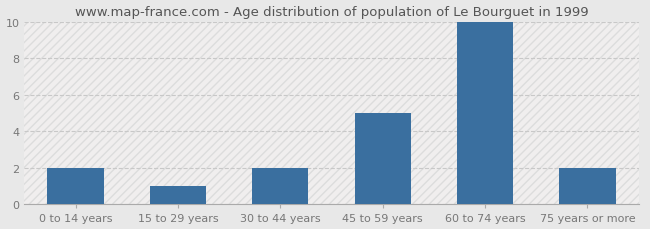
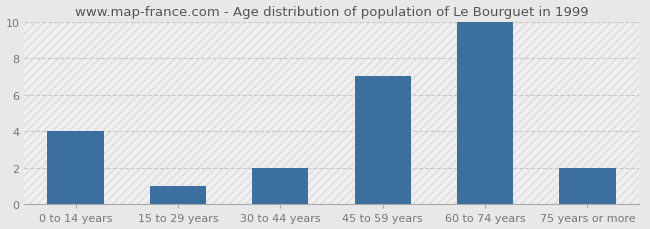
0 to 14 years: 2 -> 4
45 to 59 years: 5 -> 7
